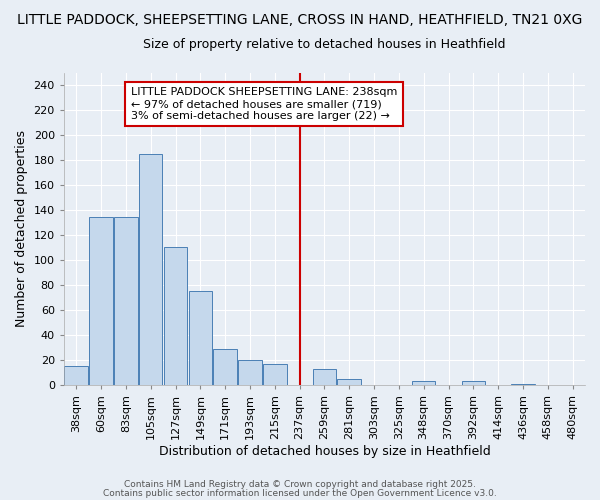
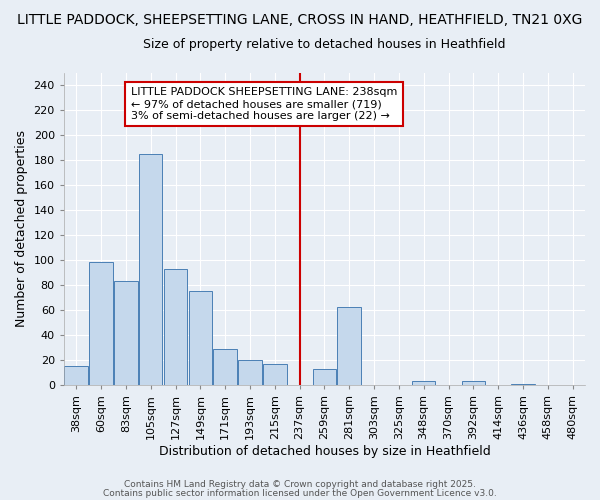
60sqm: 134 -> 98
83sqm: 134 -> 83
127sqm: 110 -> 93
281sqm: 5 -> 62
